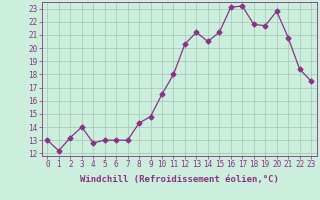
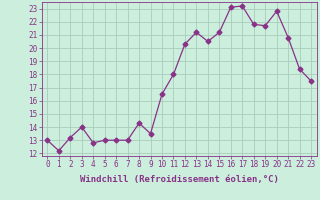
9: 14.8 -> 13.5
